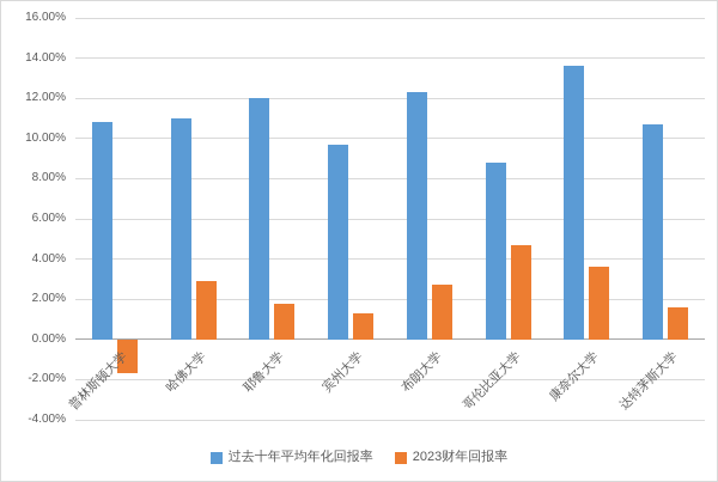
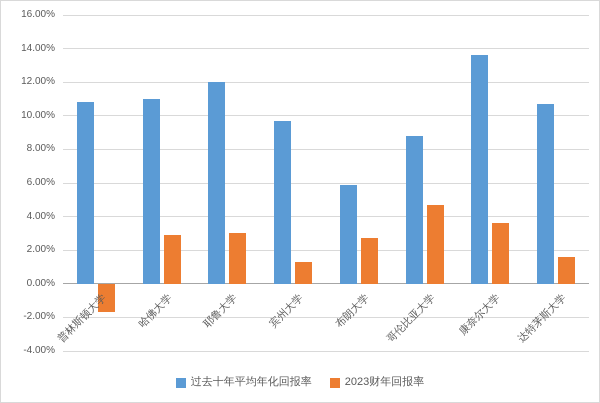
2023财年回报率/耶鲁大学: 1.8% -> 3.0%
过去十年平均年化回报率/布朗大学: 12.3% -> 5.9%
